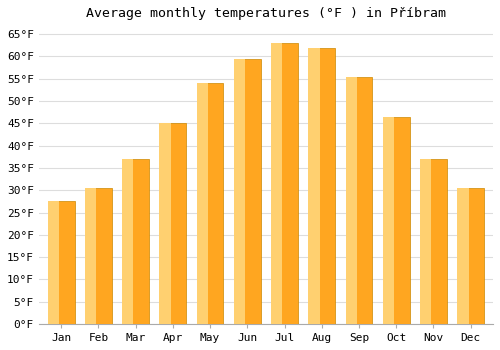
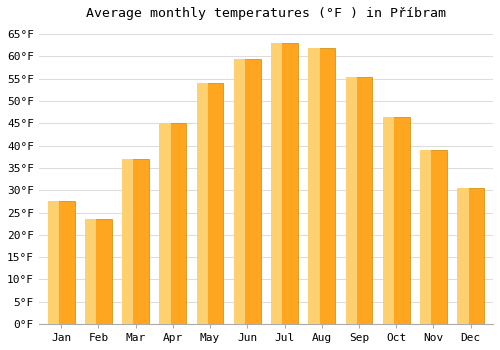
Feb: 30.5°F -> 23.5°F
Nov: 37.0°F -> 39.0°F
